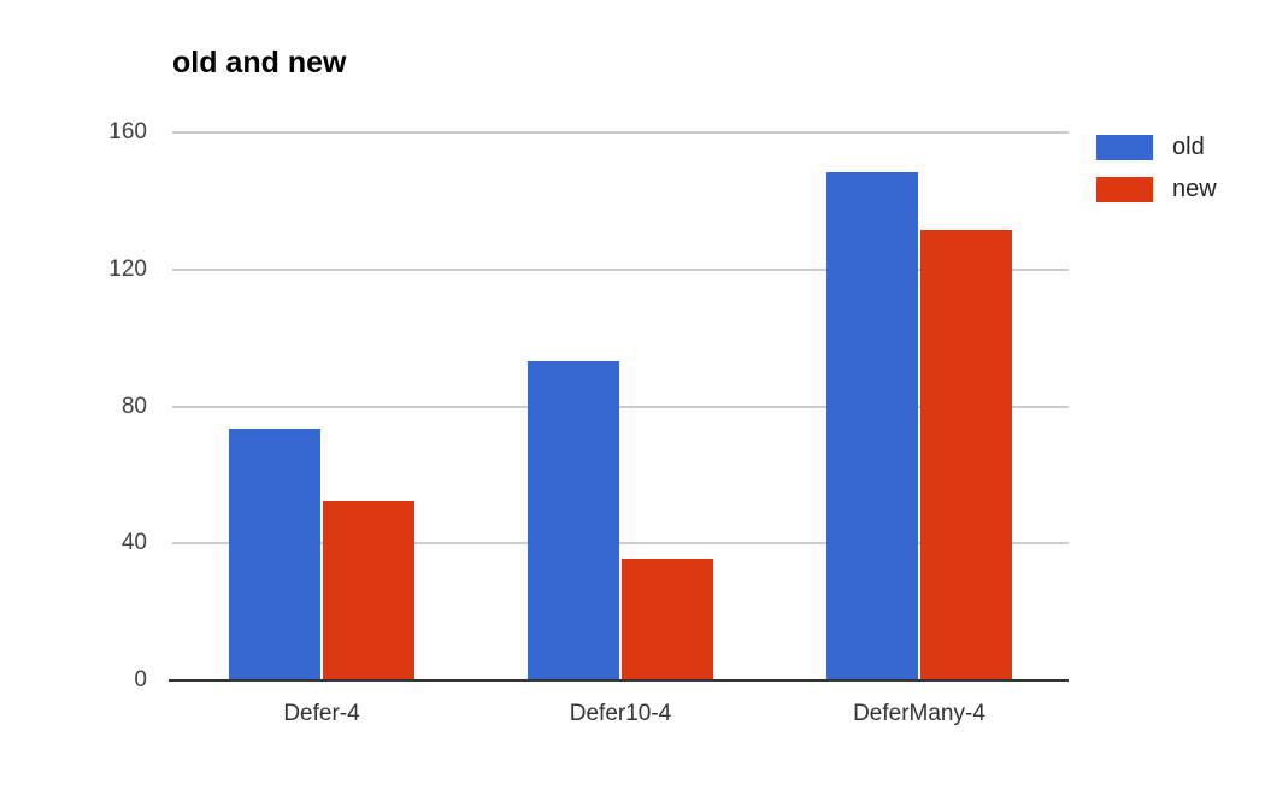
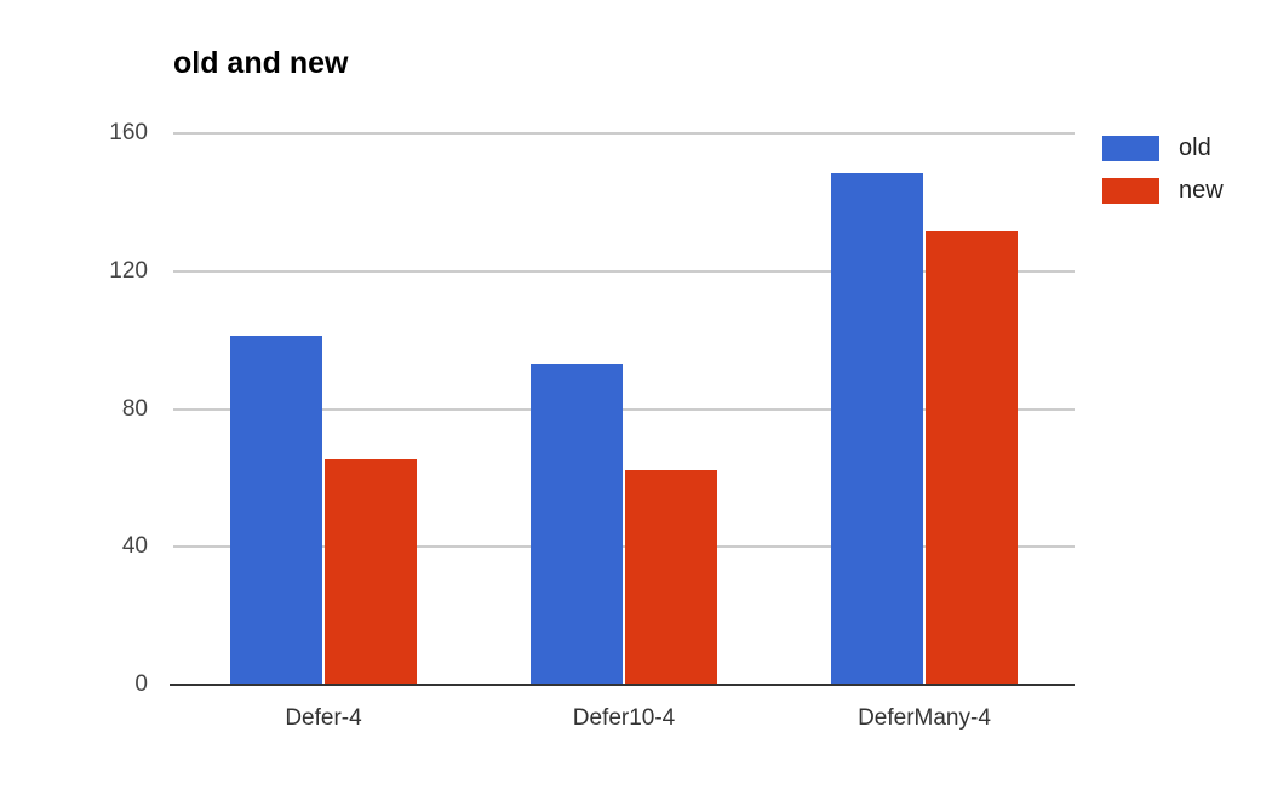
old/Defer-4: 73 -> 101
new/Defer-4: 52 -> 65
new/Defer10-4: 35 -> 62
